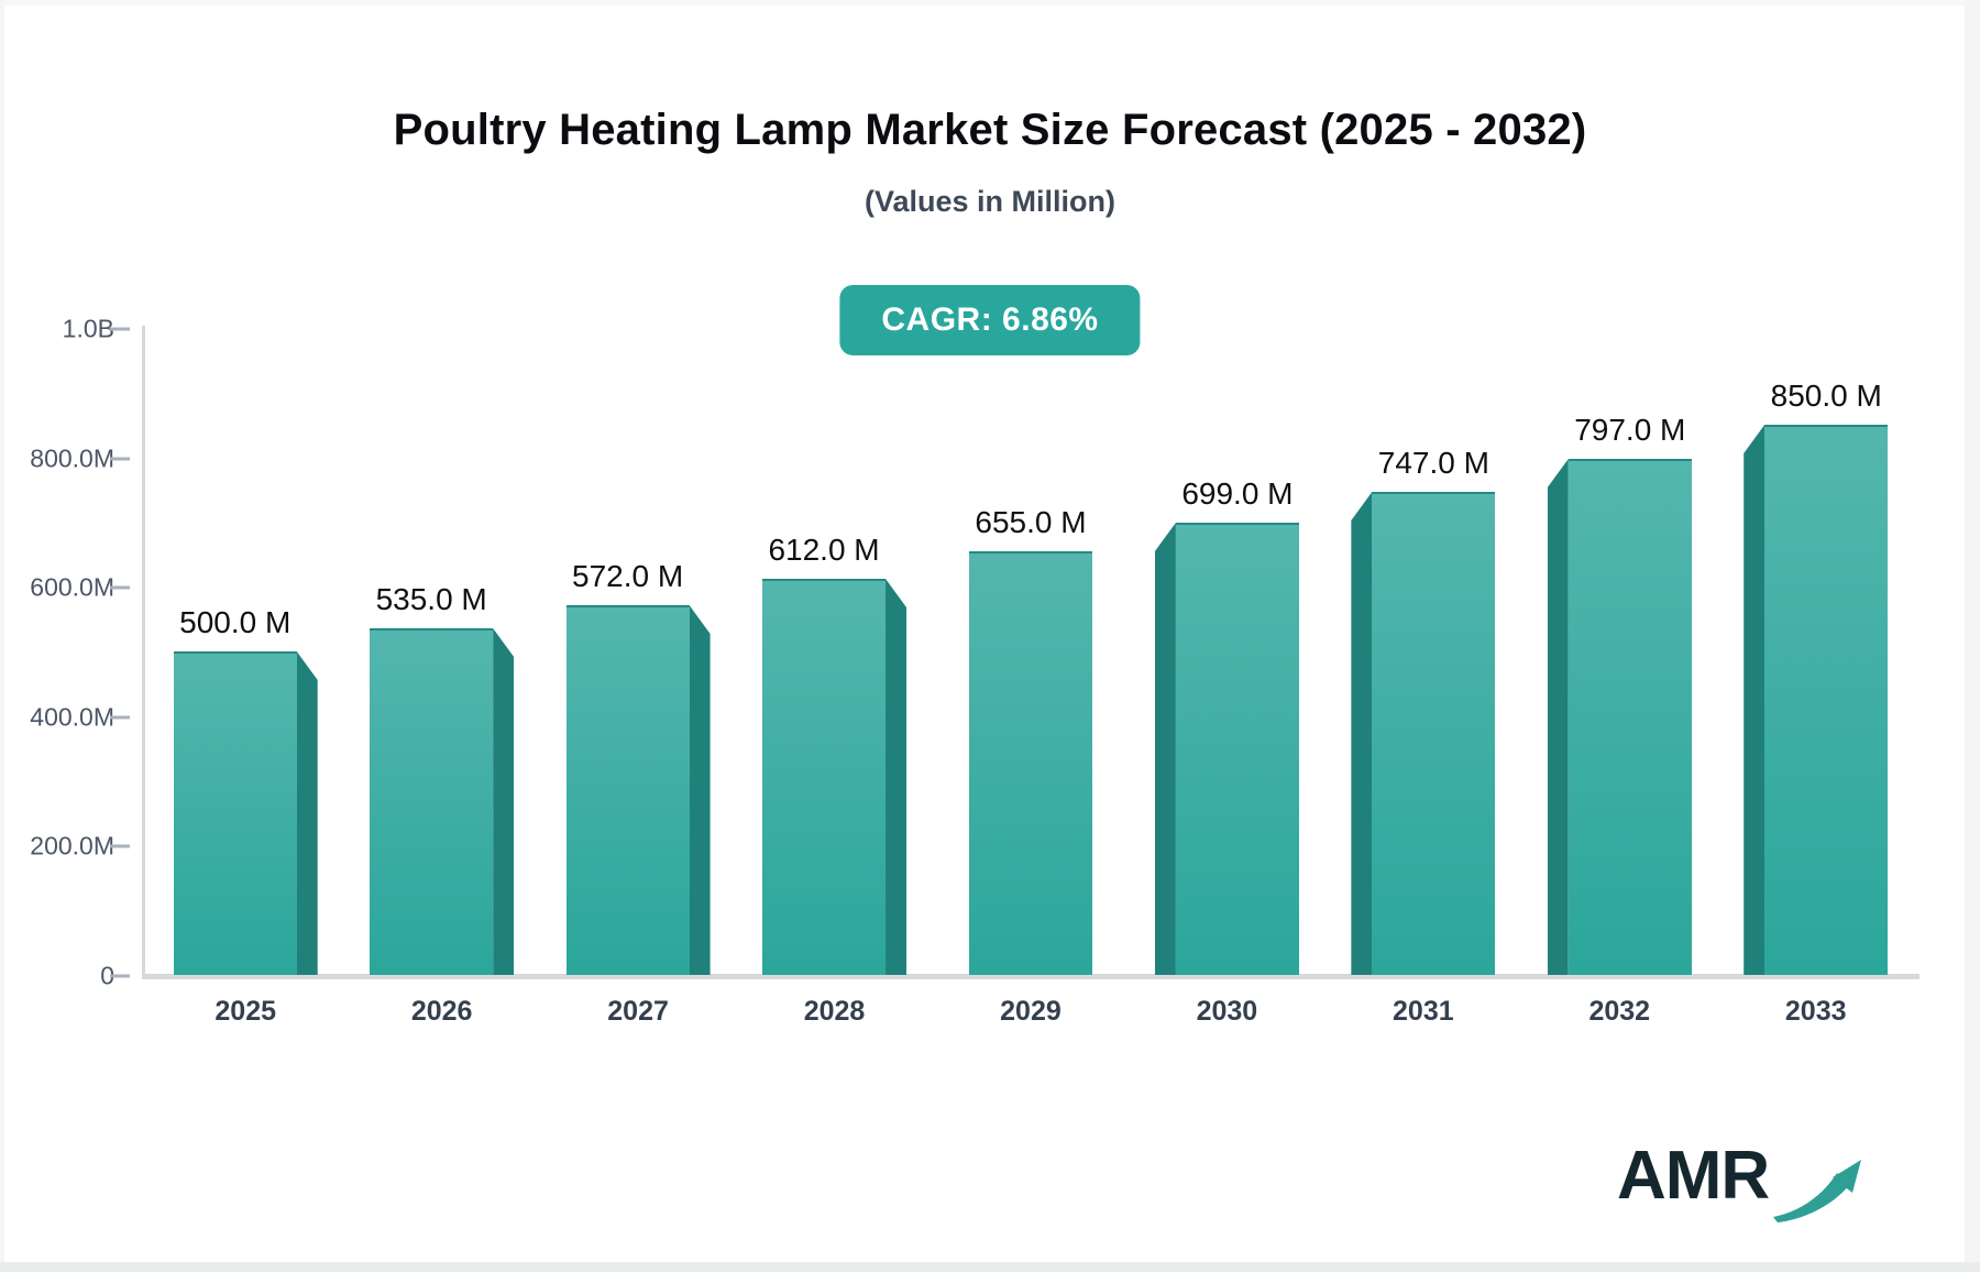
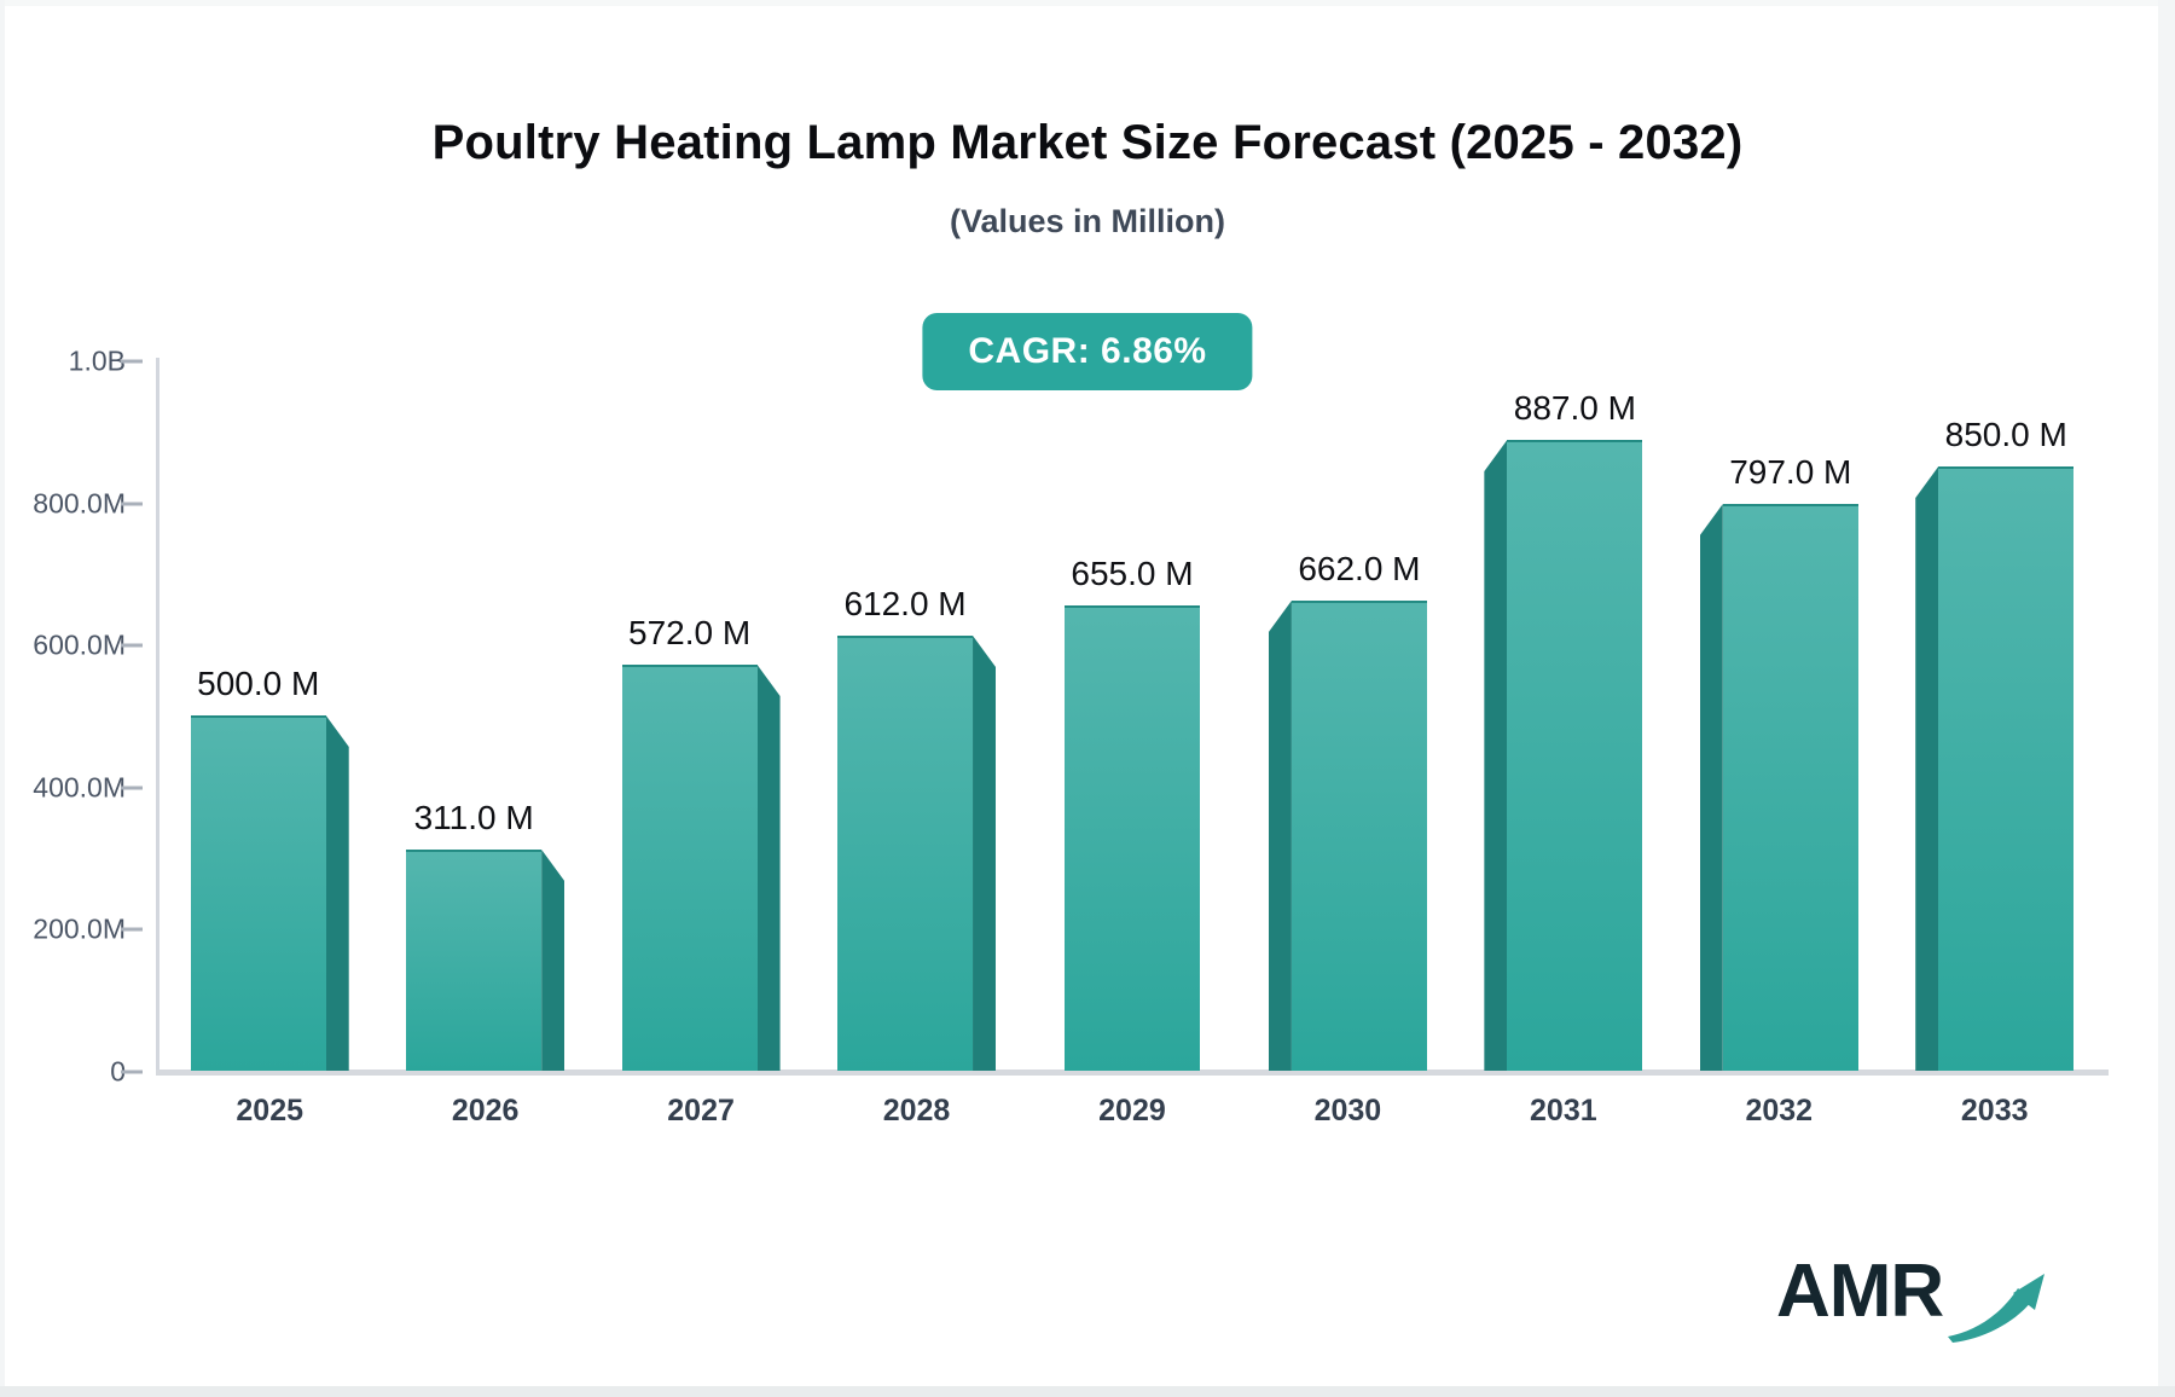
2026: 535.0 -> 311.0
2030: 699.0 -> 662.0
2031: 747.0 -> 887.0
